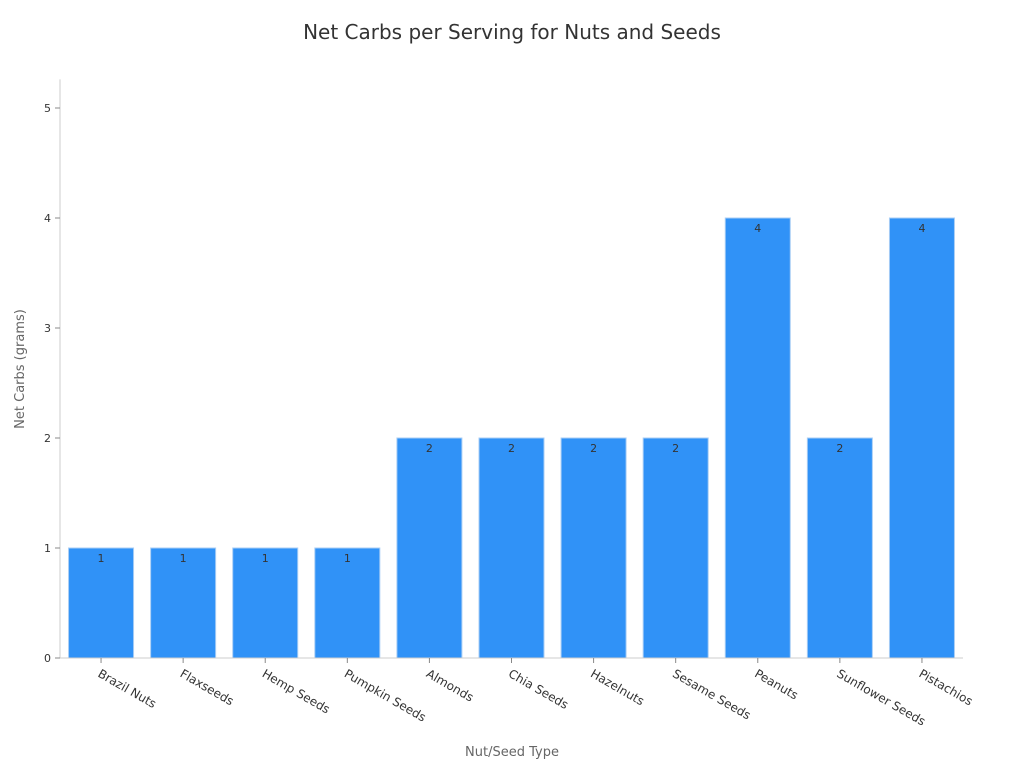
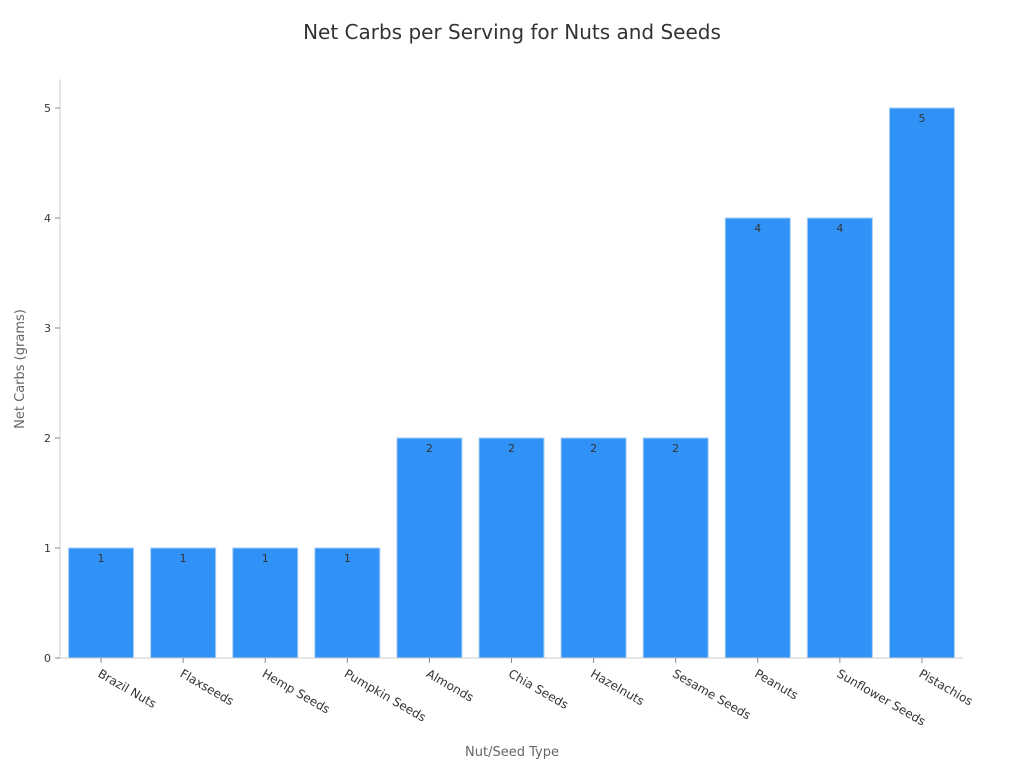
Sunflower Seeds: 2 -> 4
Pistachios: 4 -> 5
